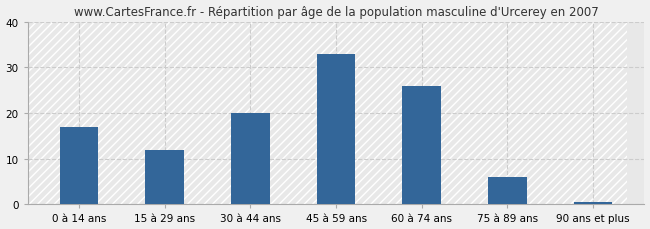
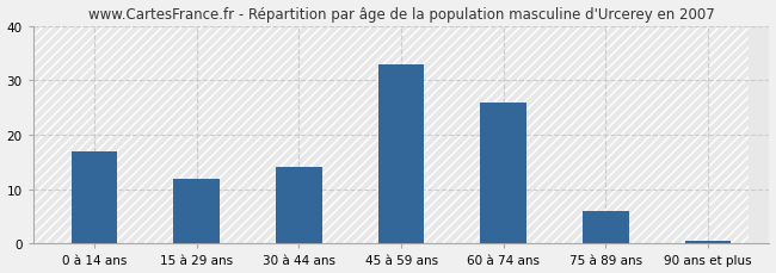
30 à 44 ans: 20.0 -> 14.0
